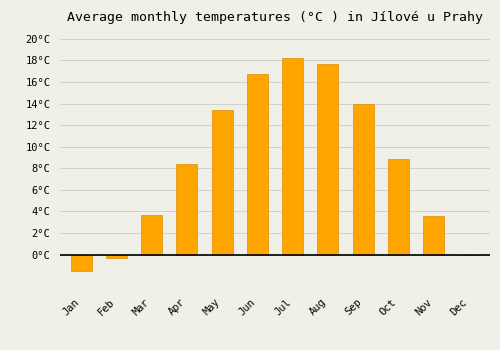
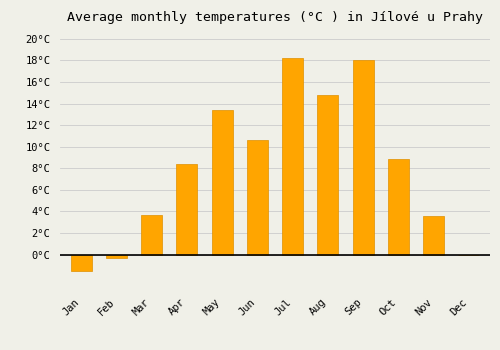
Jun: 16.7°C -> 10.6°C
Aug: 17.7°C -> 14.8°C
Sep: 14.0°C -> 18.0°C
